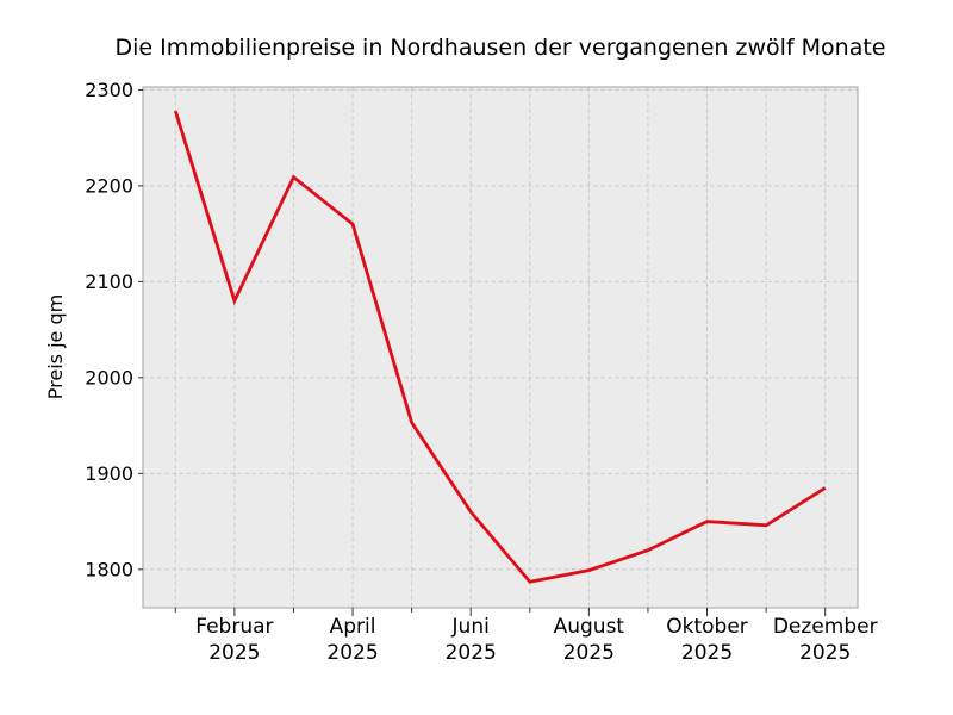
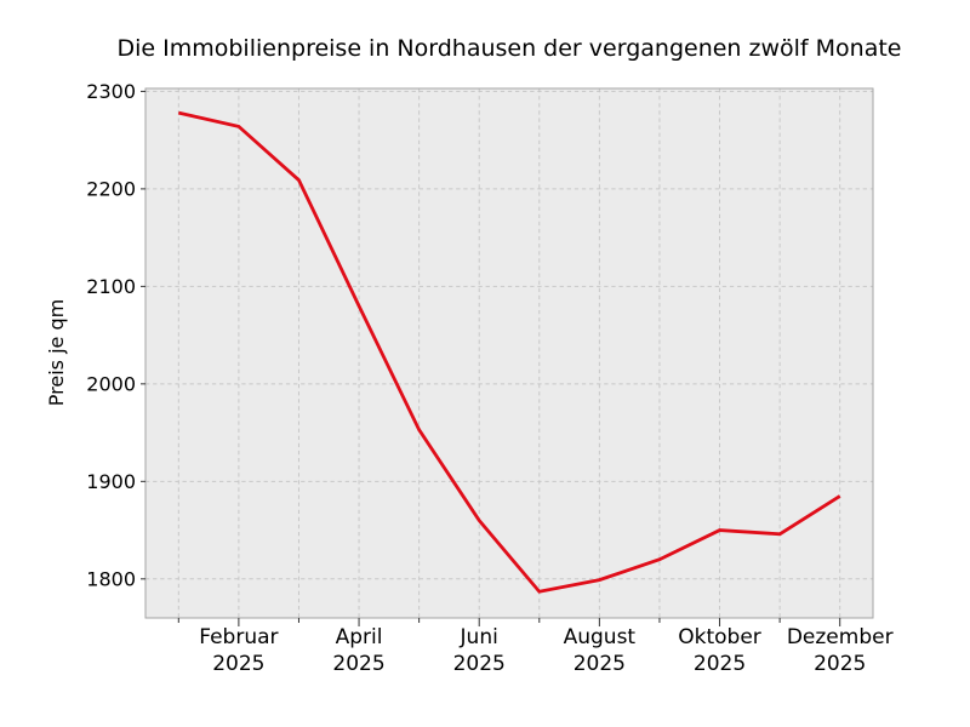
Februar: 2080 -> 2260
April: 2160 -> 2080
